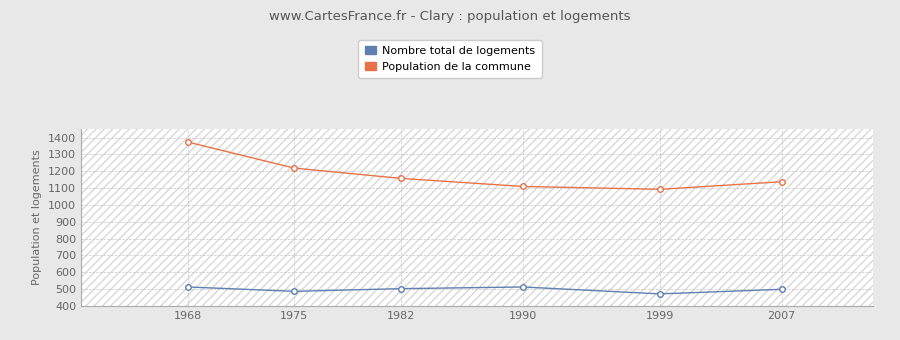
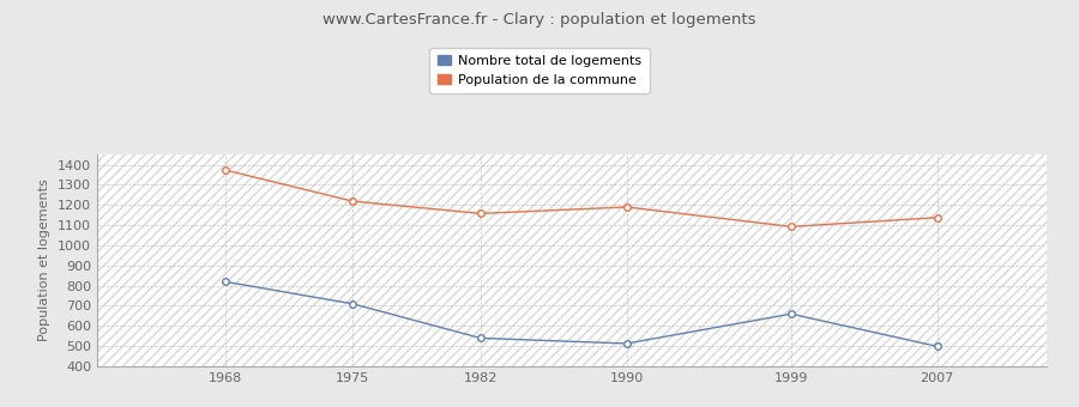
Nombre total de logements/1968: 510 -> 820
Nombre total de logements/1975: 490 -> 710
Nombre total de logements/1982: 500 -> 540
Population de la commune/1990: 1110 -> 1190
Nombre total de logements/1999: 470 -> 660
